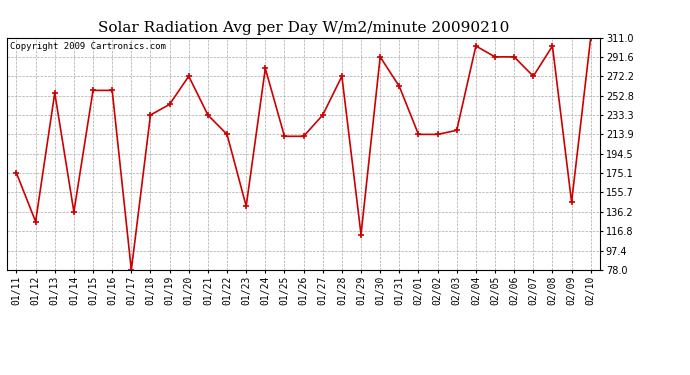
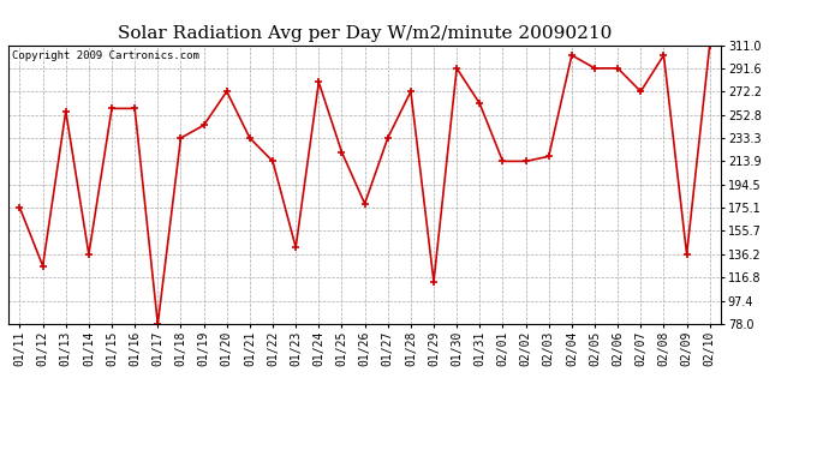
01/25: 212 -> 222
01/26: 212 -> 178
02/09: 146 -> 136
